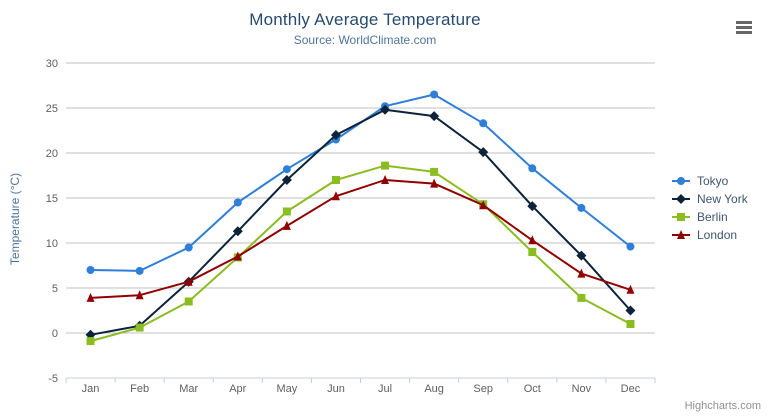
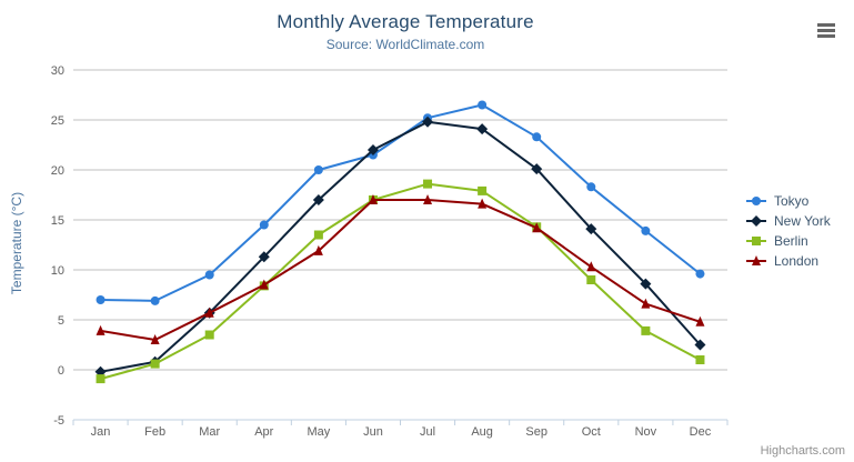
London/Feb: 4 -> 3
Tokyo/May: 18 -> 20
London/Jun: 15 -> 17
